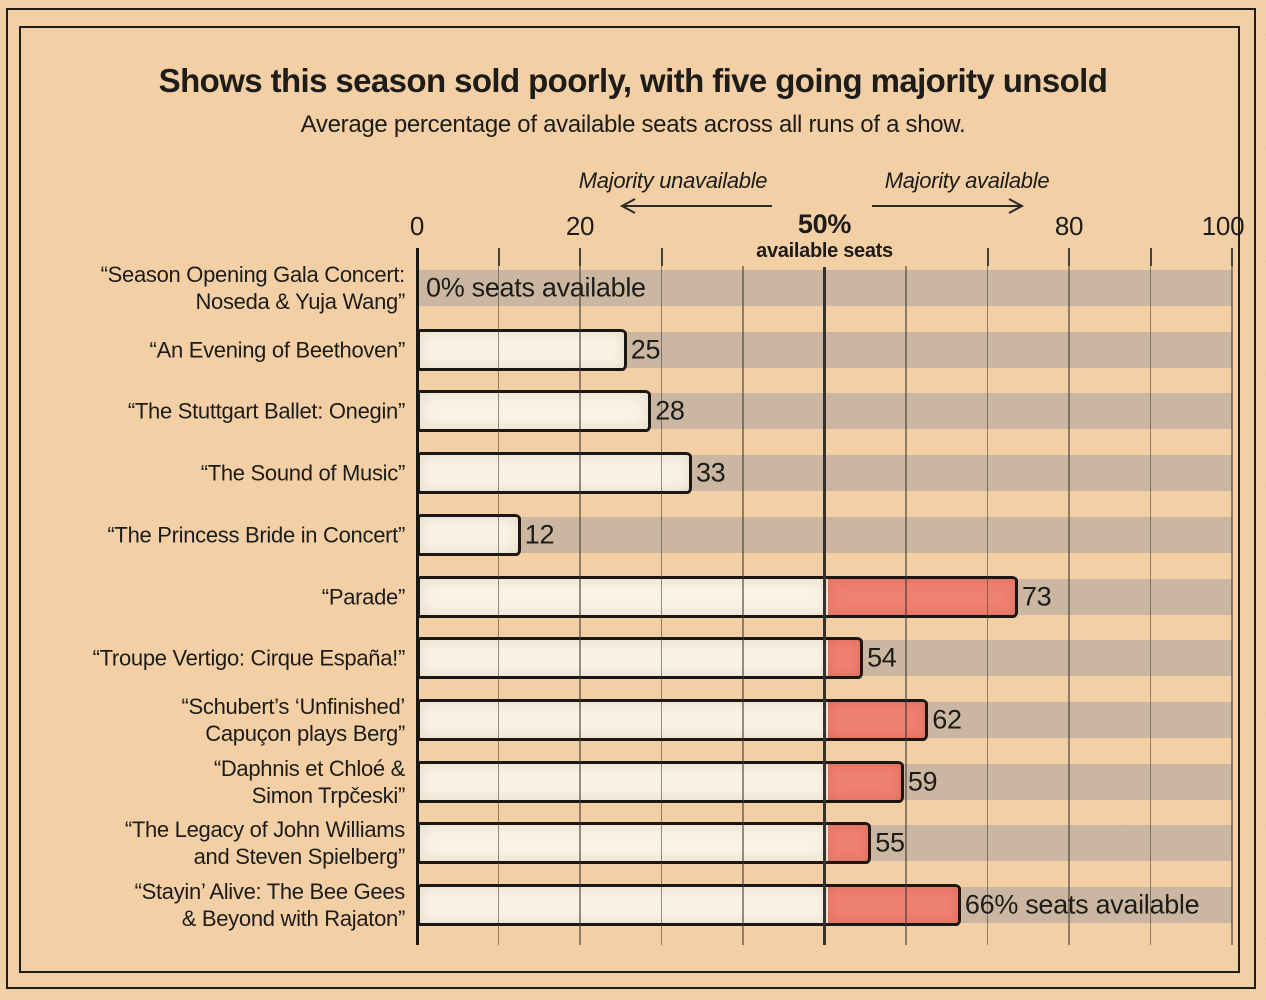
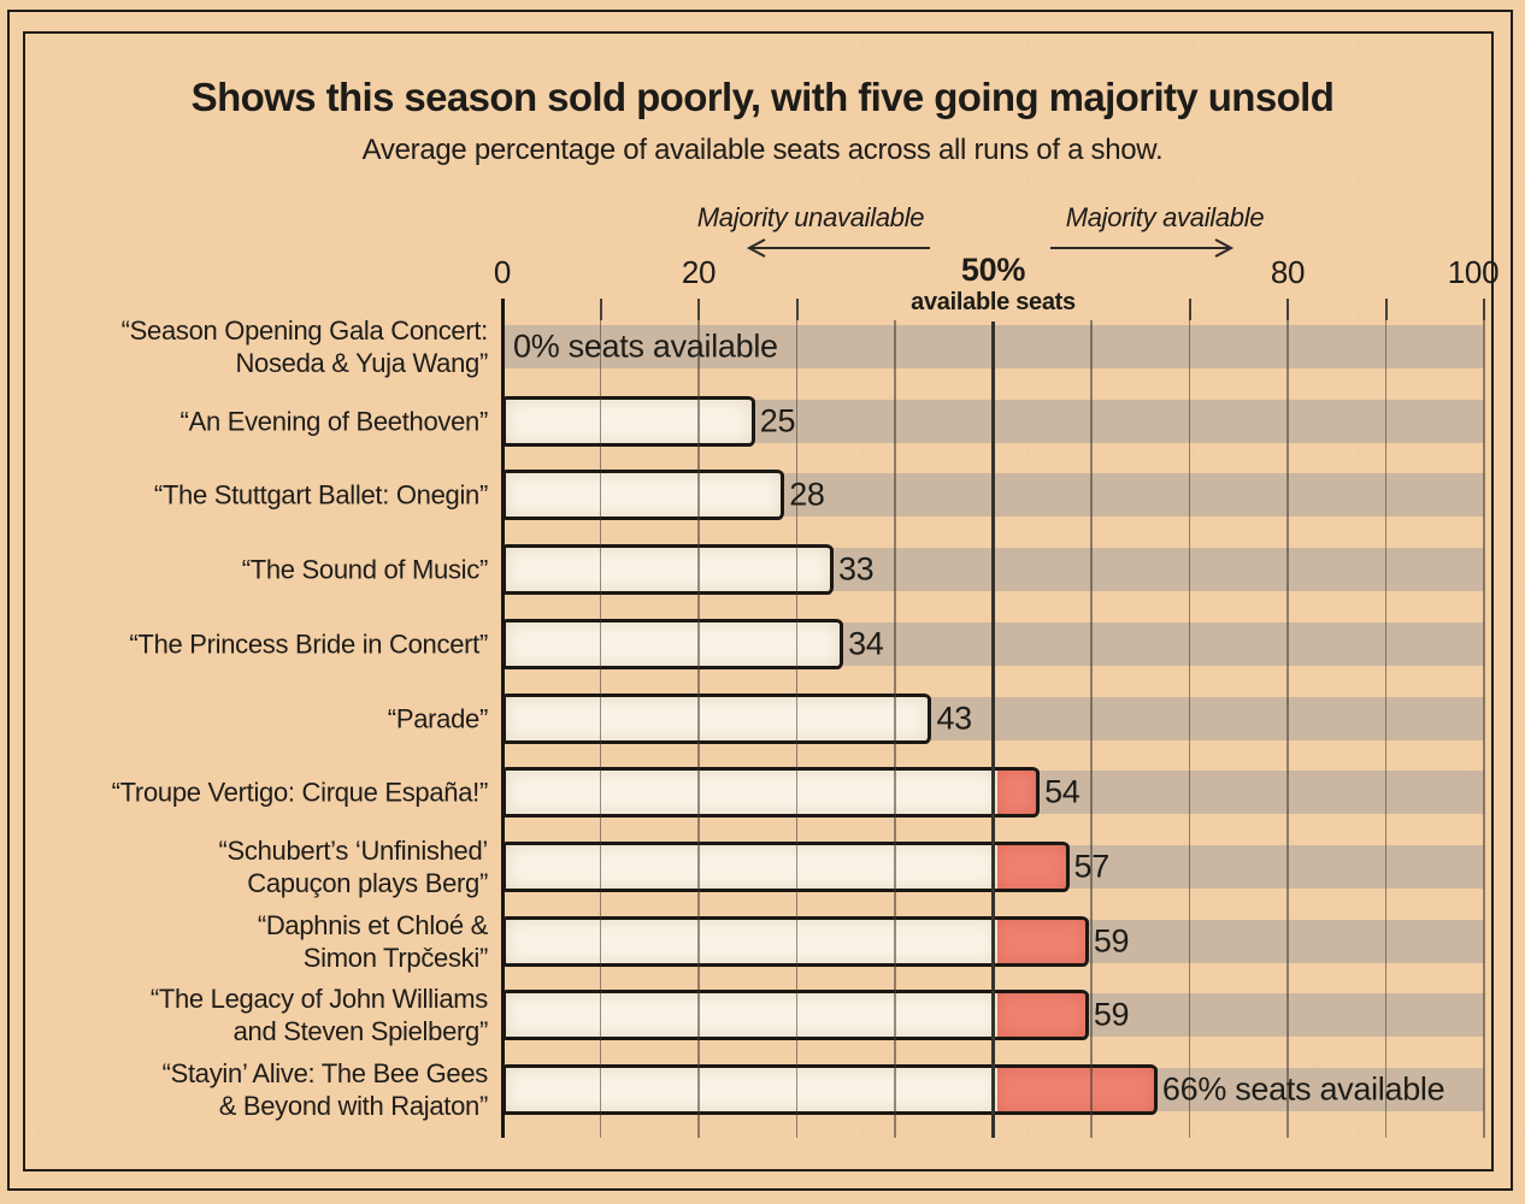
“The Princess Bride in Concert”: 12 -> 34
“Parade”: 73 -> 43
“Schubert’s ‘Unfinished’ Capuçon plays Berg”: 62 -> 57
“The Legacy of John Williams and Steven Spielberg”: 55 -> 59
